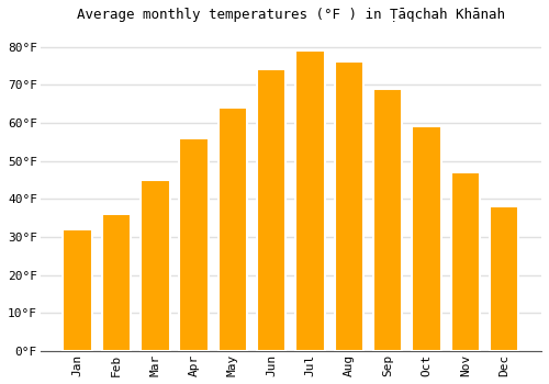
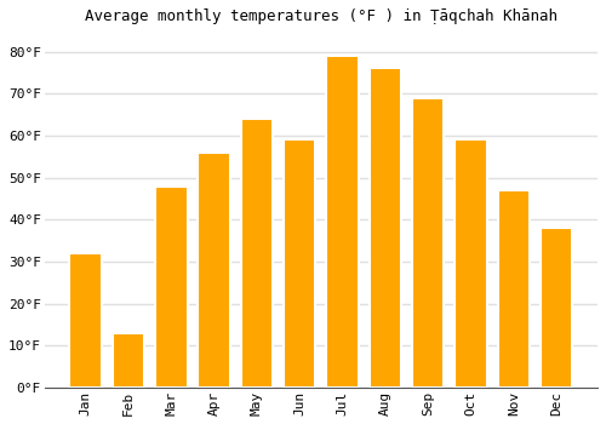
Feb: 36°F -> 13°F
Mar: 45°F -> 48°F
Jun: 74°F -> 59°F
